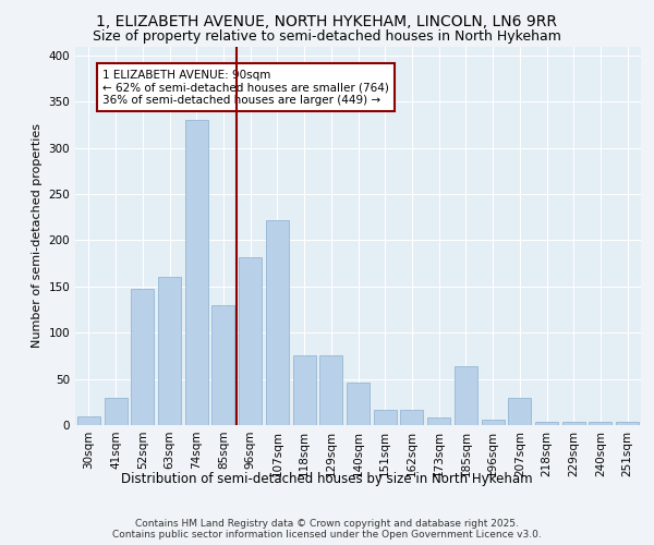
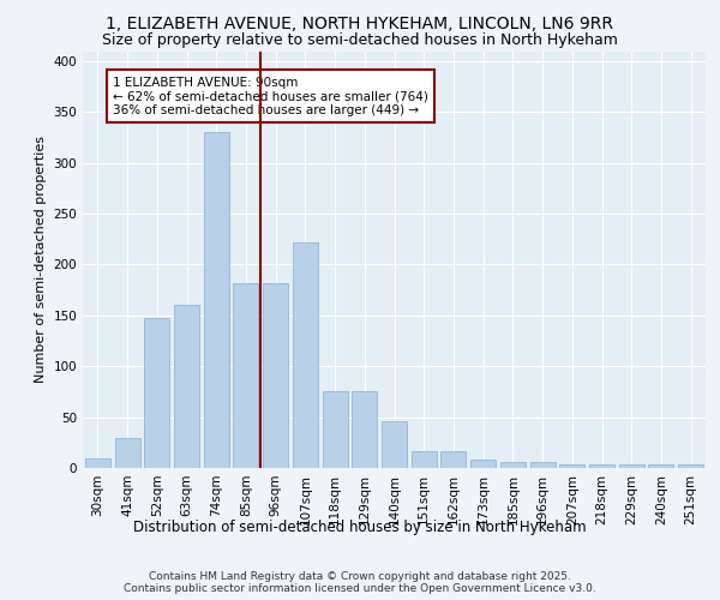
85sqm: 130 -> 182
185sqm: 64 -> 6
207sqm: 30 -> 3
